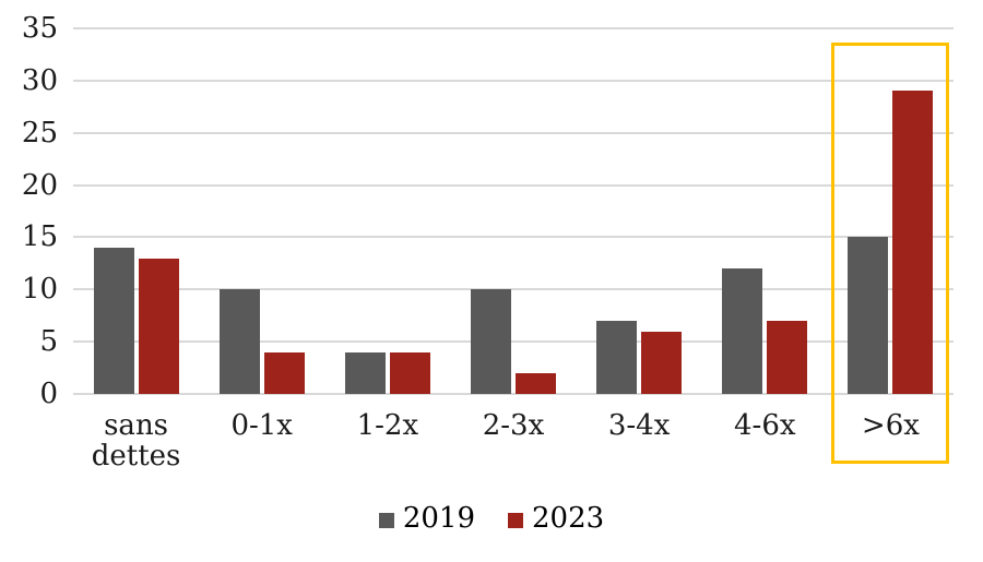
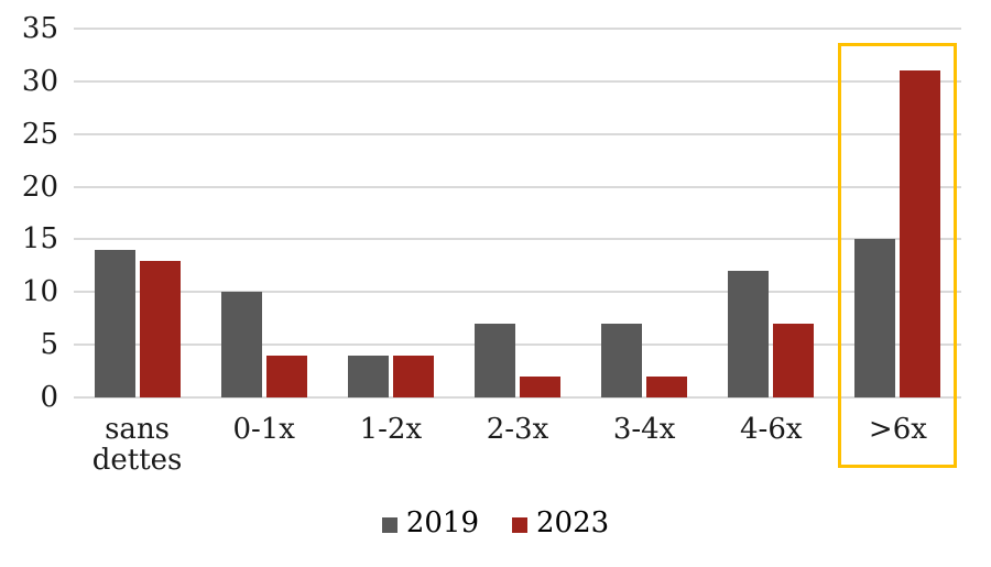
2019/2-3x: 10 -> 7
2023/3-4x: 6 -> 2
2023/>6x: 29 -> 31
